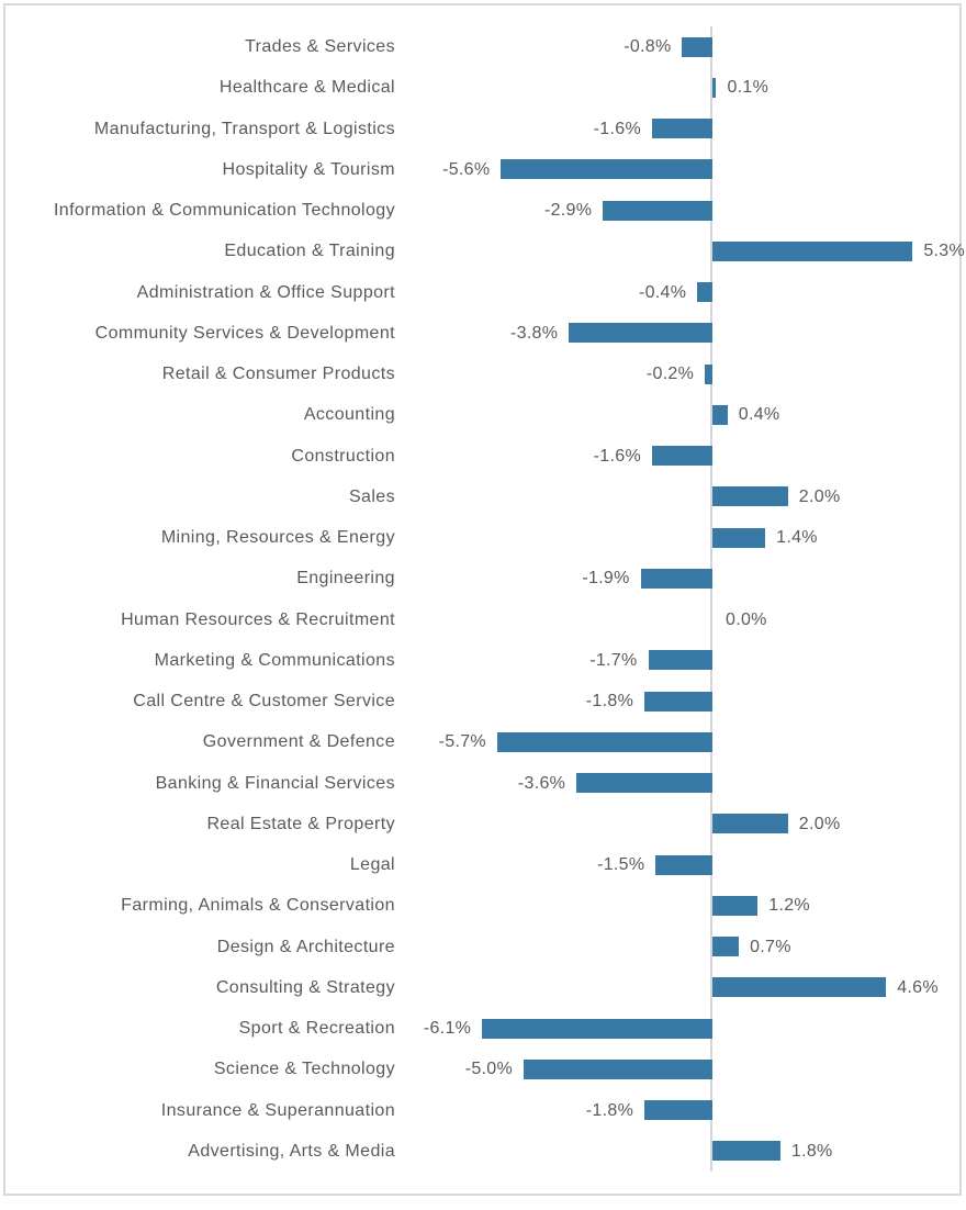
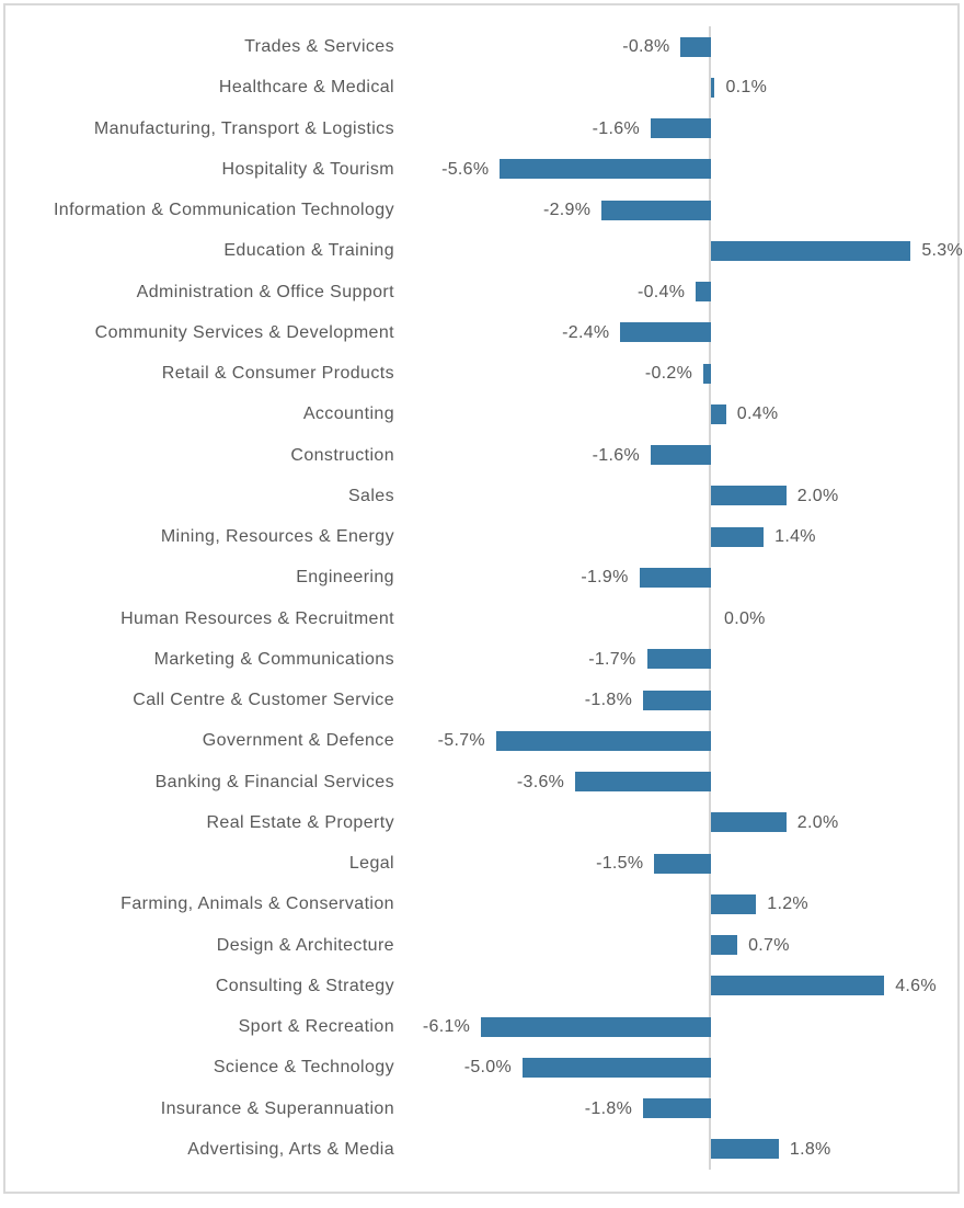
Community Services & Development: -3.8% -> -2.4%
